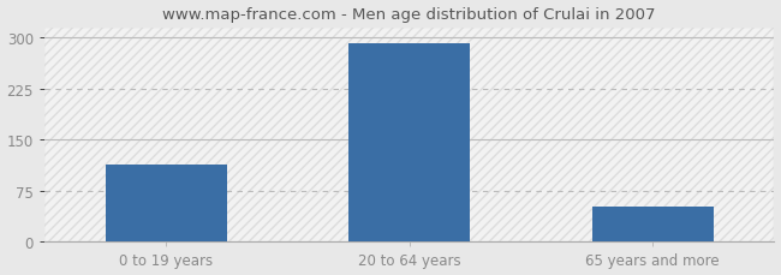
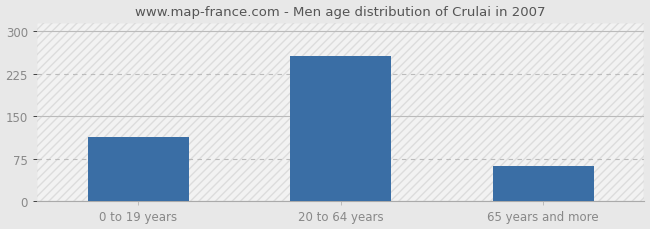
20 to 64 years: 292 -> 256
65 years and more: 52 -> 62
